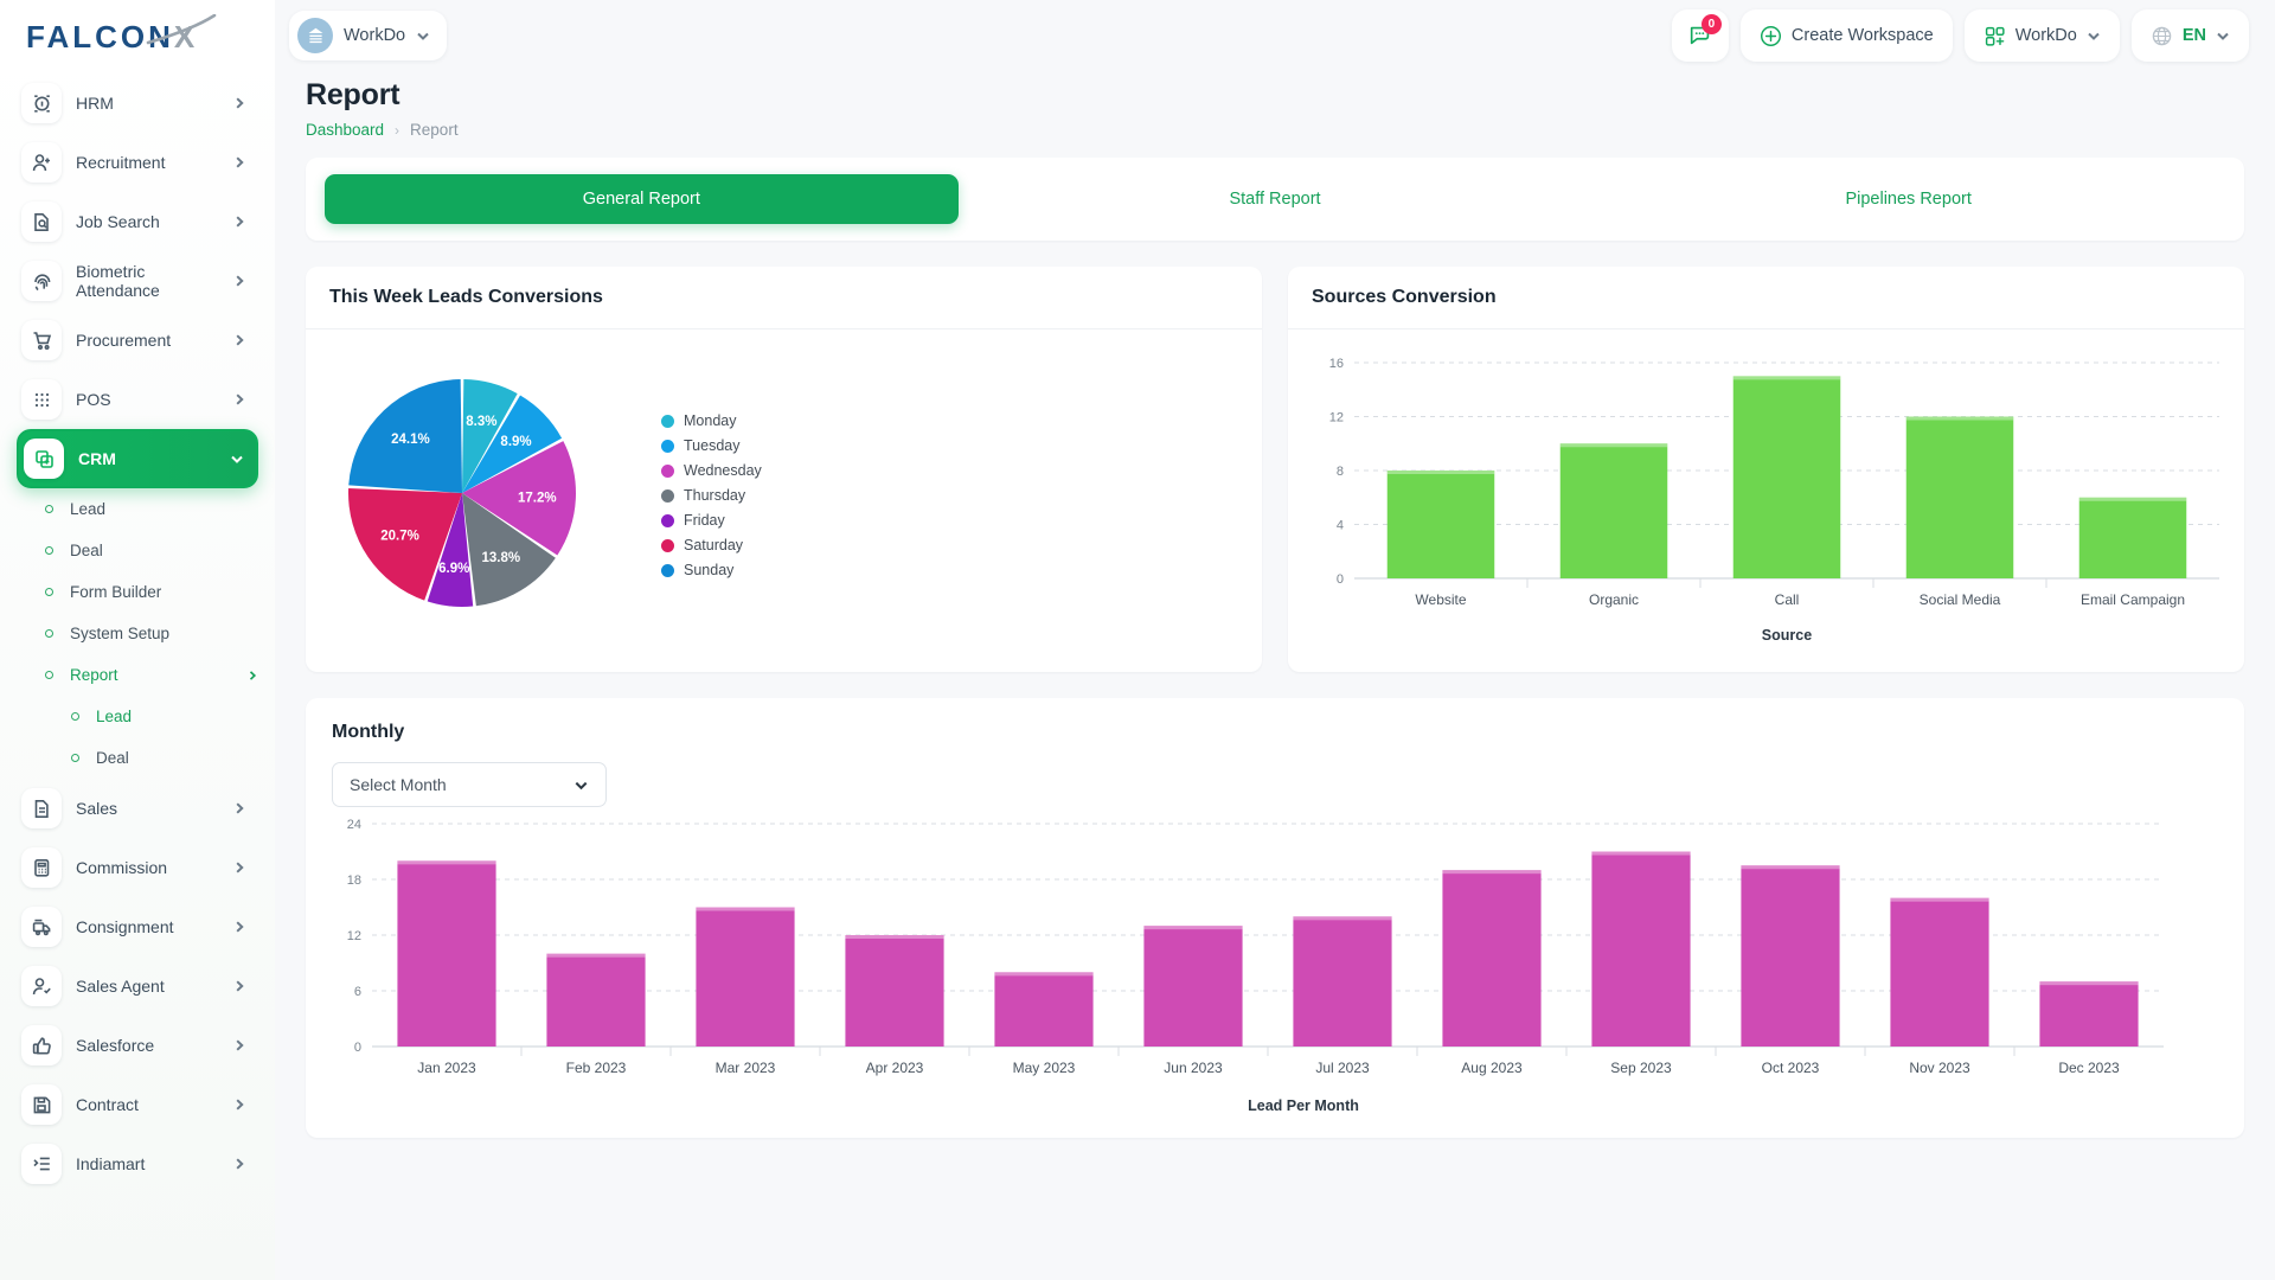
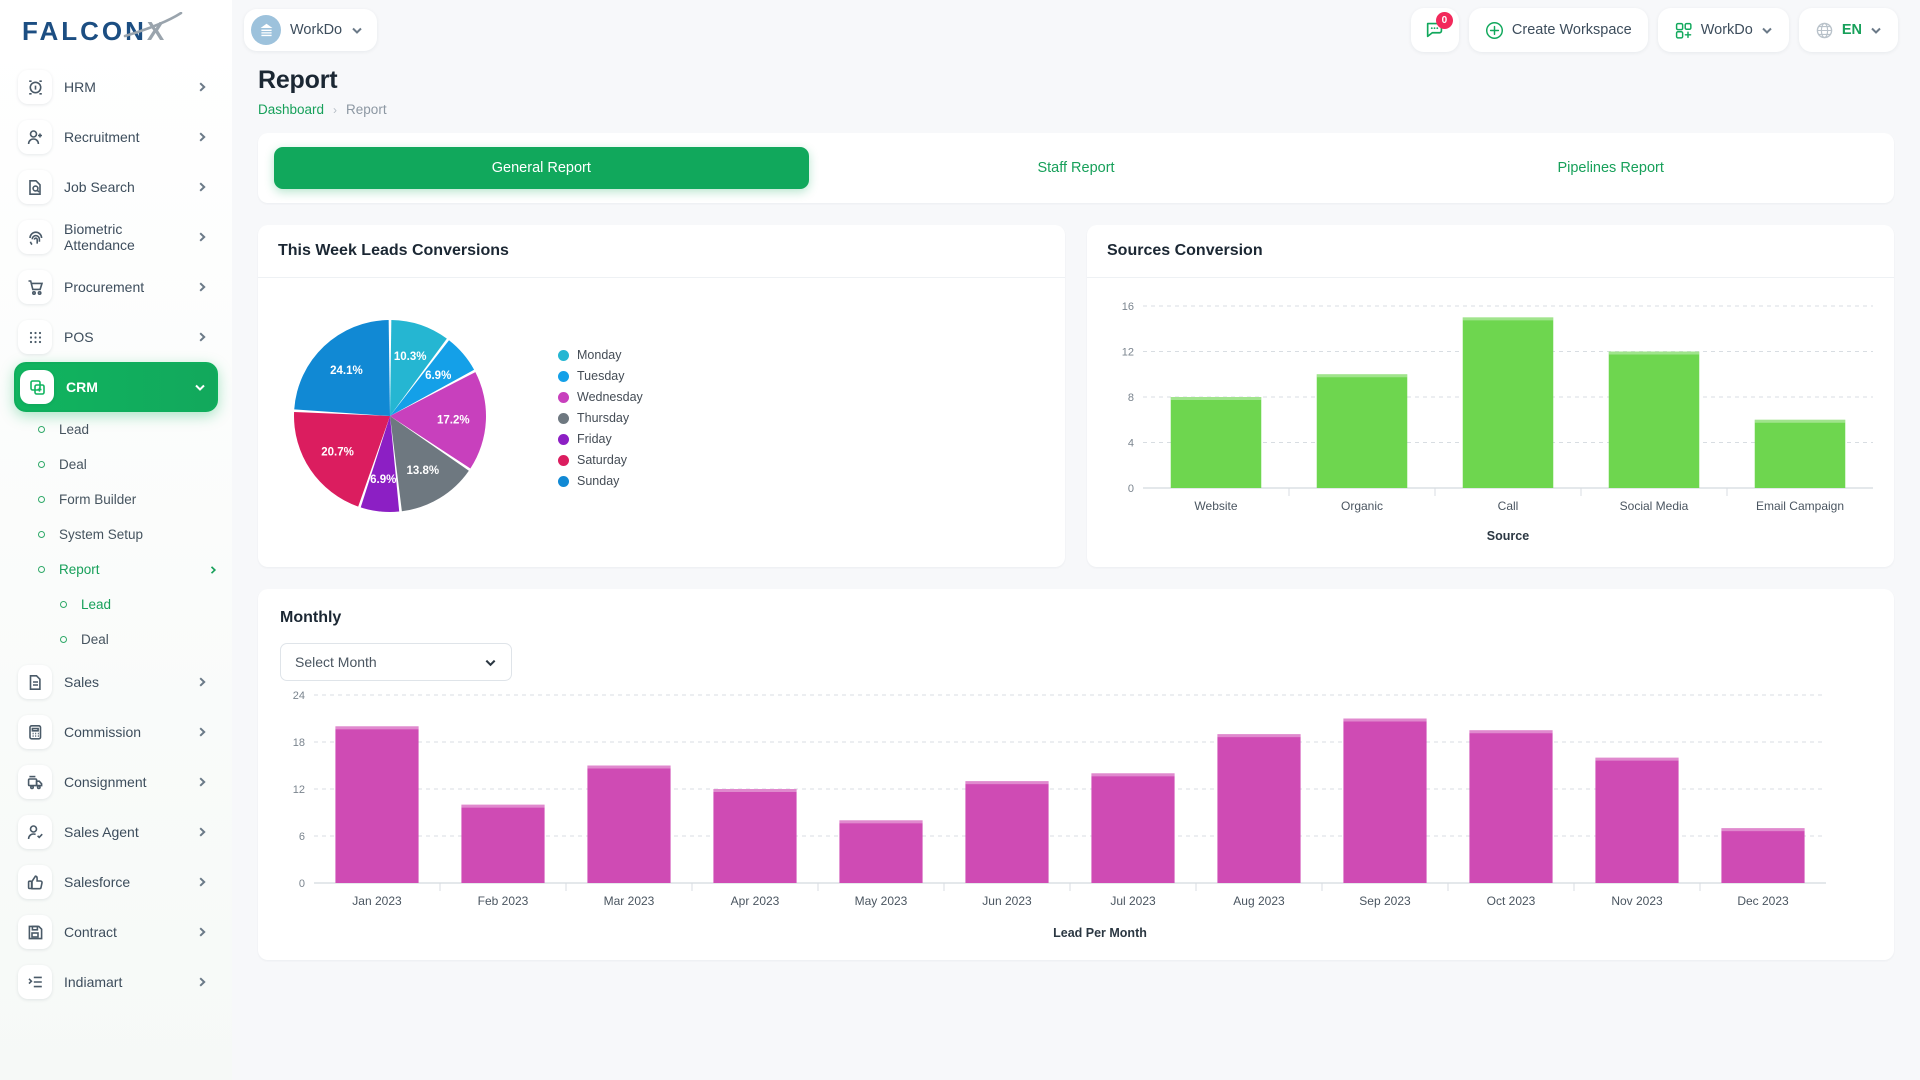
This Week Leads Conversions/Monday: 8.3% -> 10.3%
This Week Leads Conversions/Tuesday: 8.9% -> 6.9%
